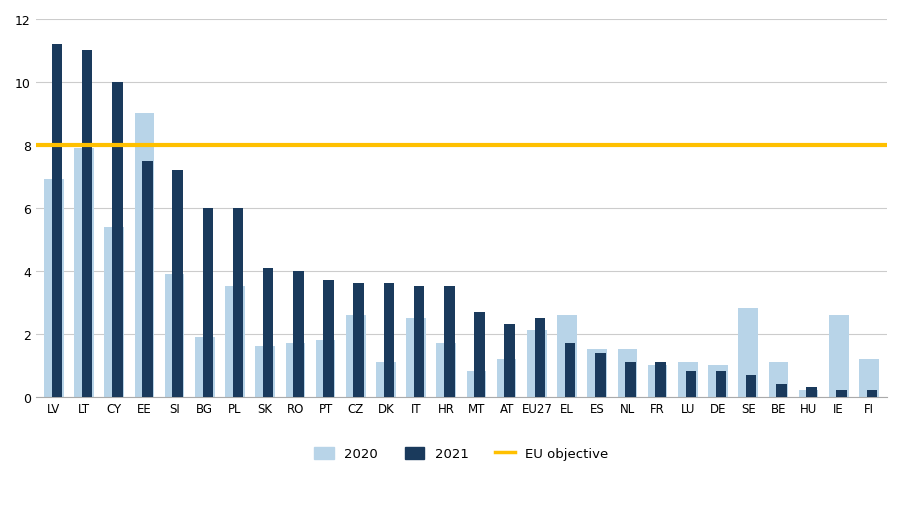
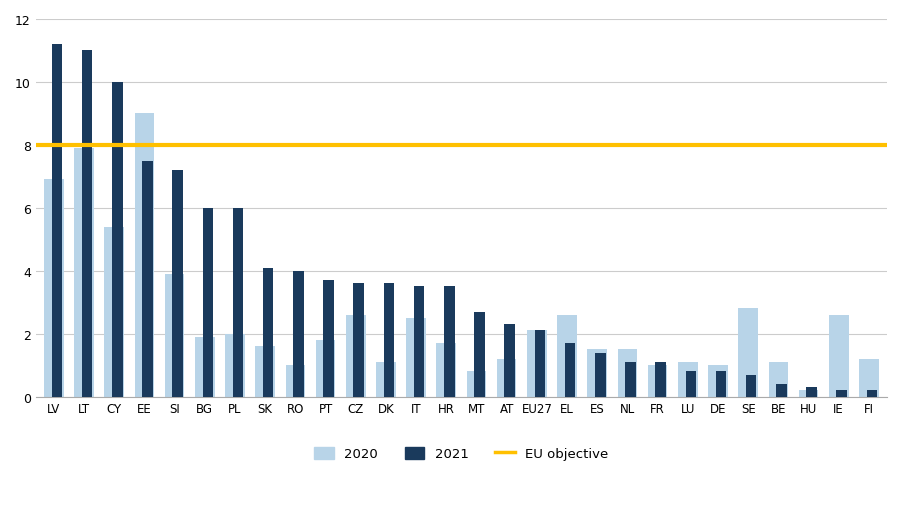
2020/PL: 3.5 -> 2.0
2020/RO: 1.7 -> 1.0
2021/EU27: 2.5 -> 2.1
